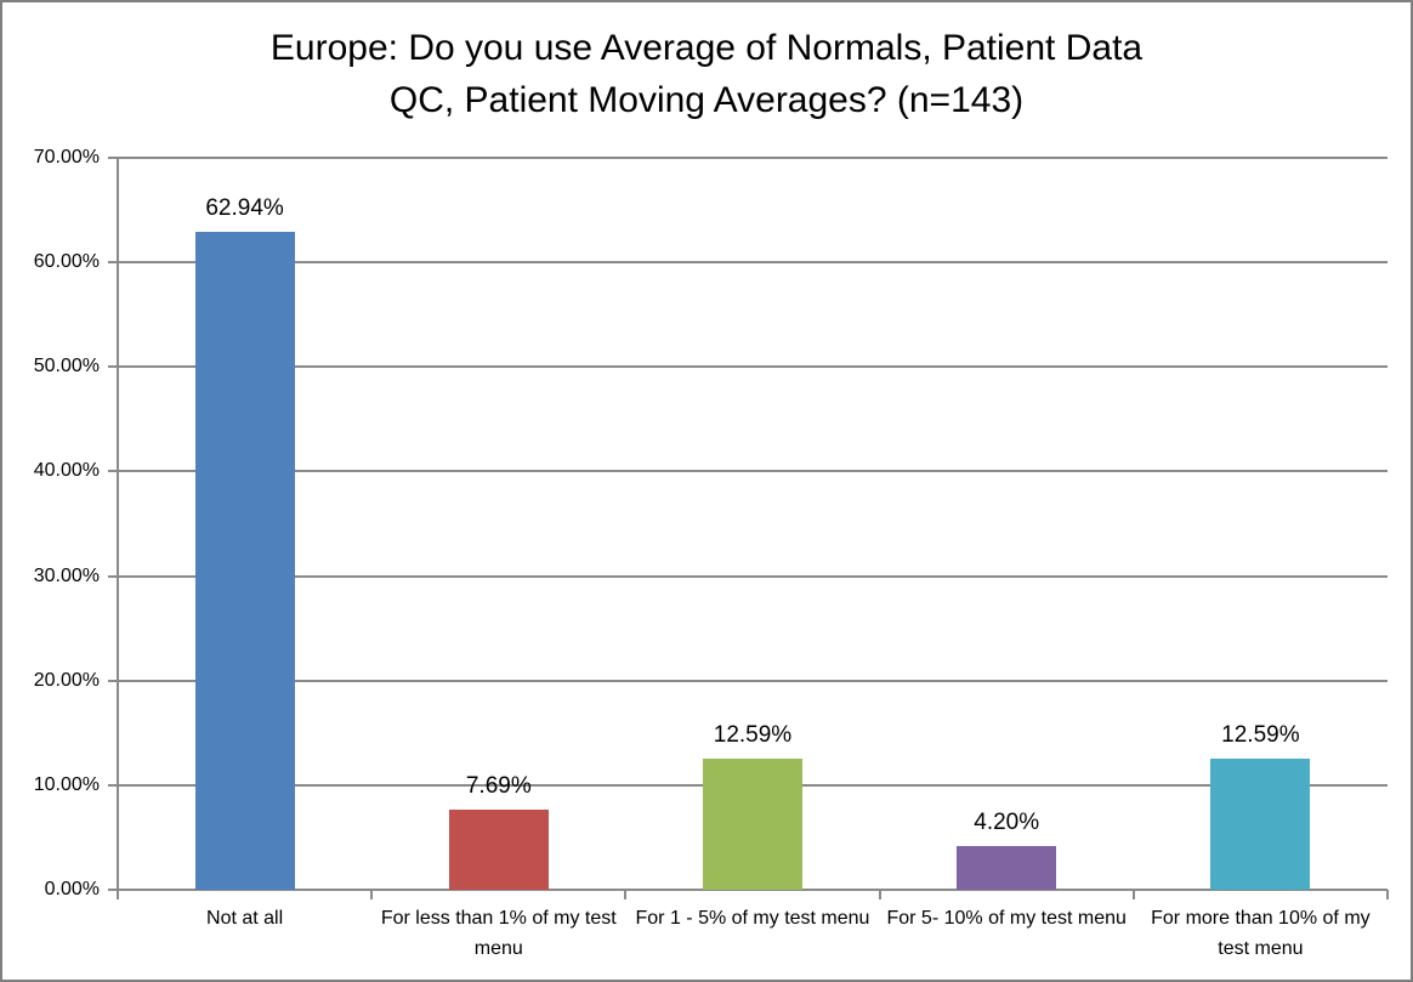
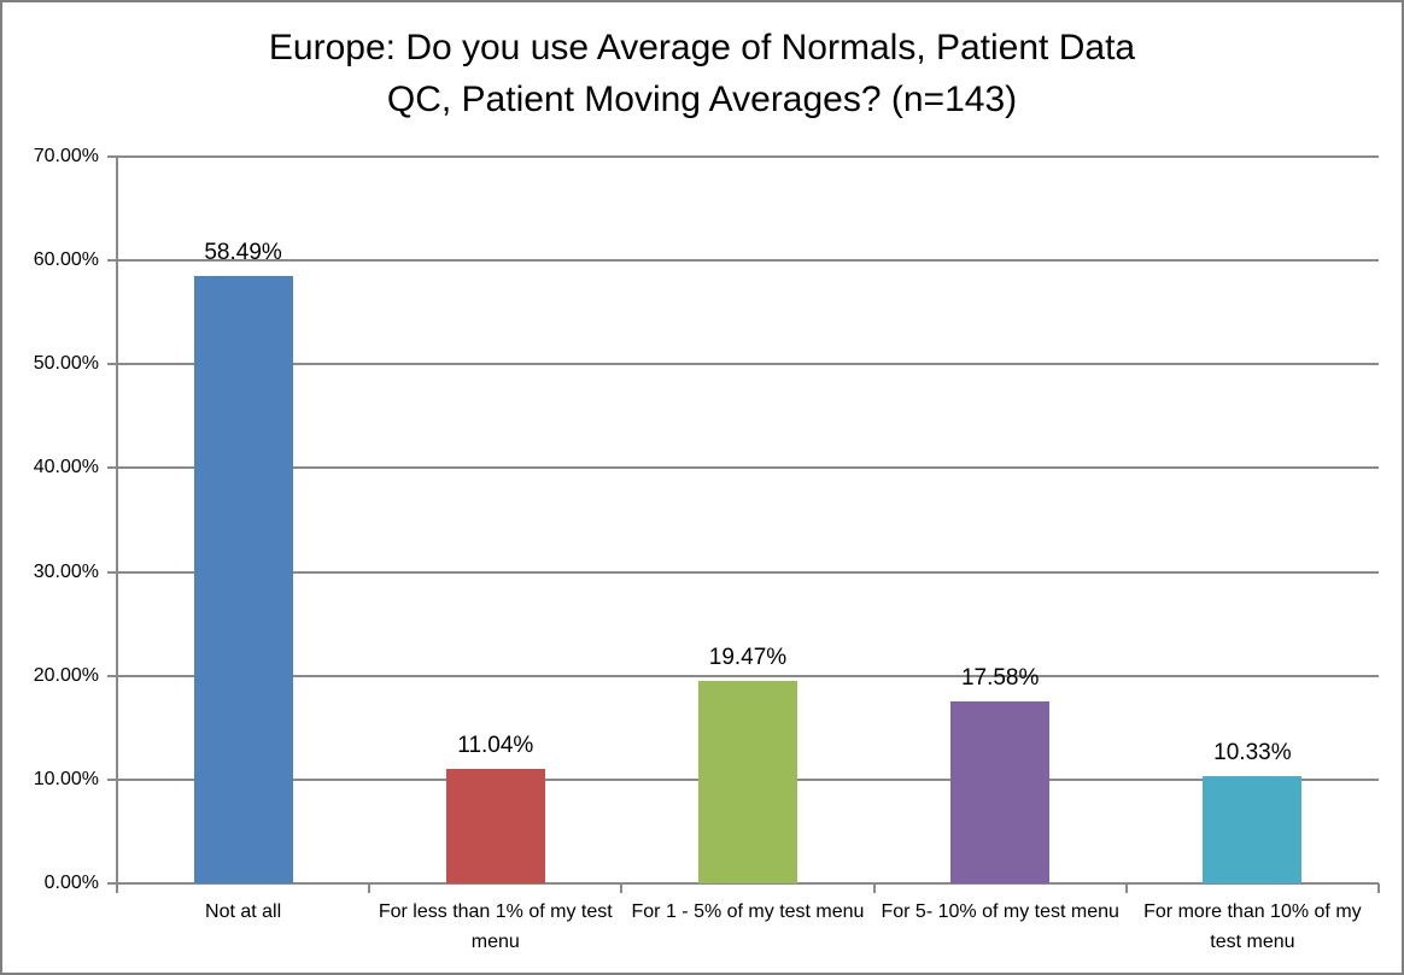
Not at all: 62.94% -> 58.49%
For less than 1% of my test menu: 7.69% -> 11.04%
For 1 - 5% of my test menu: 12.59% -> 19.47%
For 5- 10% of my test menu: 4.20% -> 17.58%
For more than 10% of my test menu: 12.59% -> 10.33%
